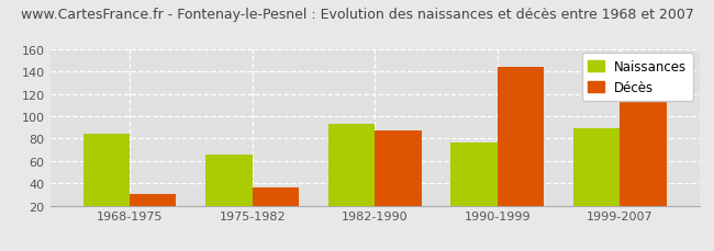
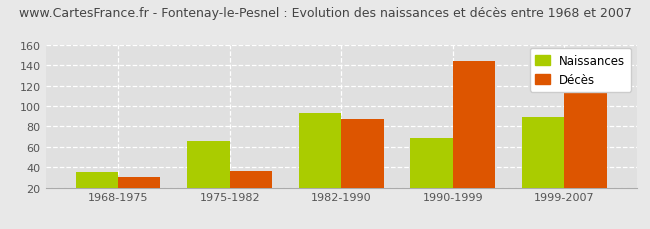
Naissances/1968-1975: 84 -> 35
Naissances/1990-1999: 77 -> 69
